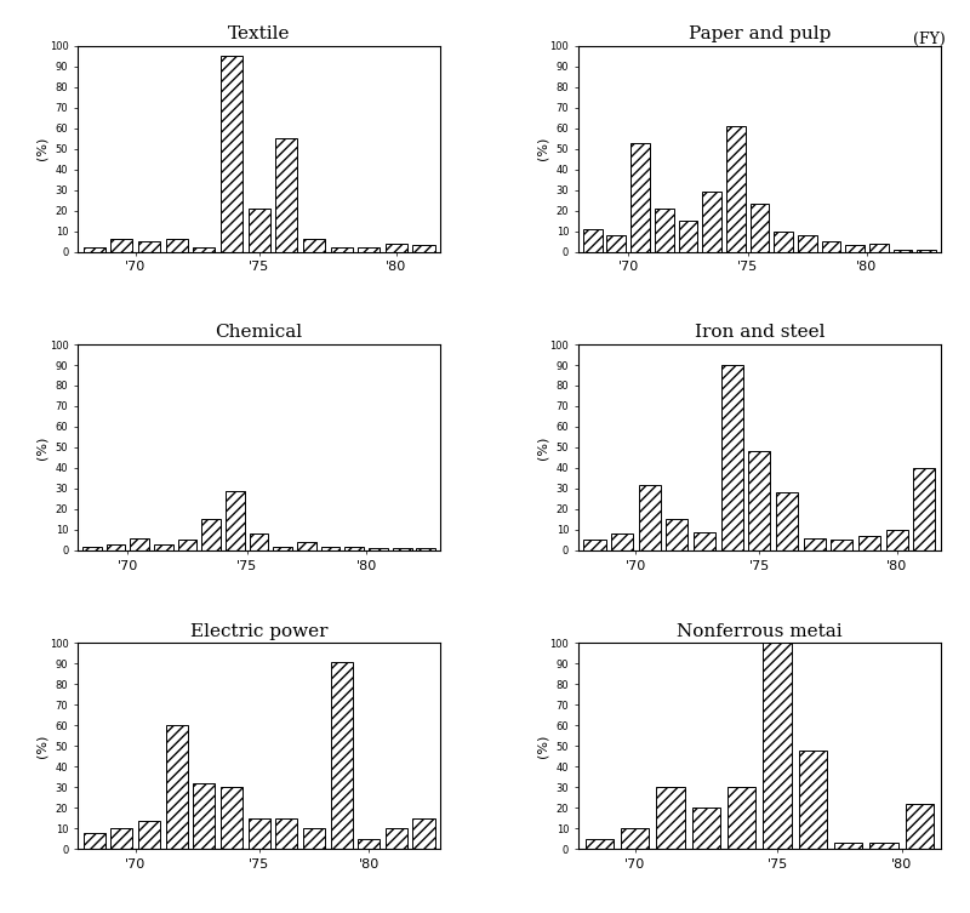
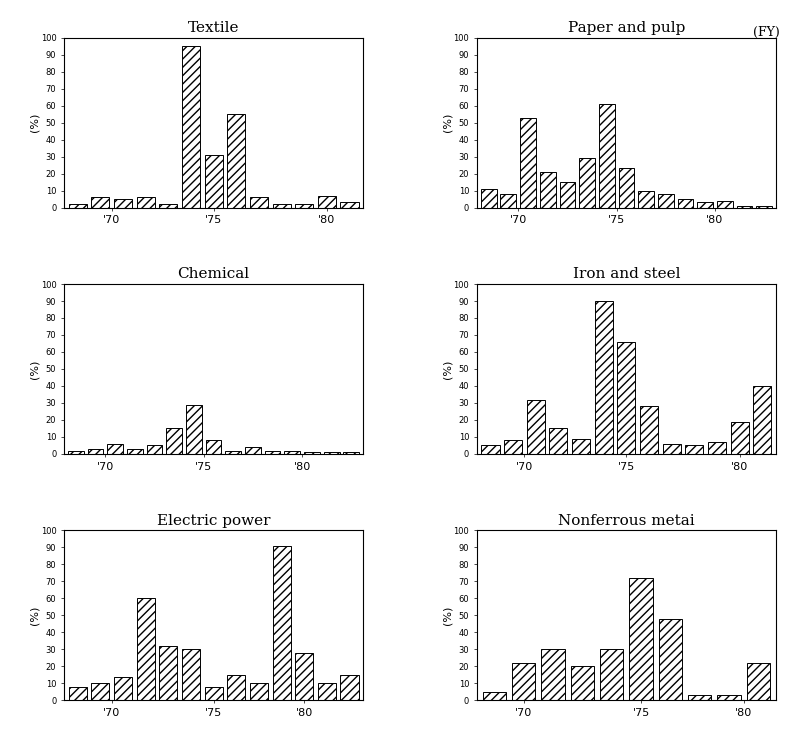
Textile/'75: 21 -> 31
Textile/'80: 4 -> 7
Iron and steel/'75: 48 -> 66
Iron and steel/'80: 10 -> 19
Electric power/'75: 15 -> 8
Electric power/'80: 5 -> 28
Nonferrous metai/'70: 10 -> 22
Nonferrous metai/'75: 100 -> 72
